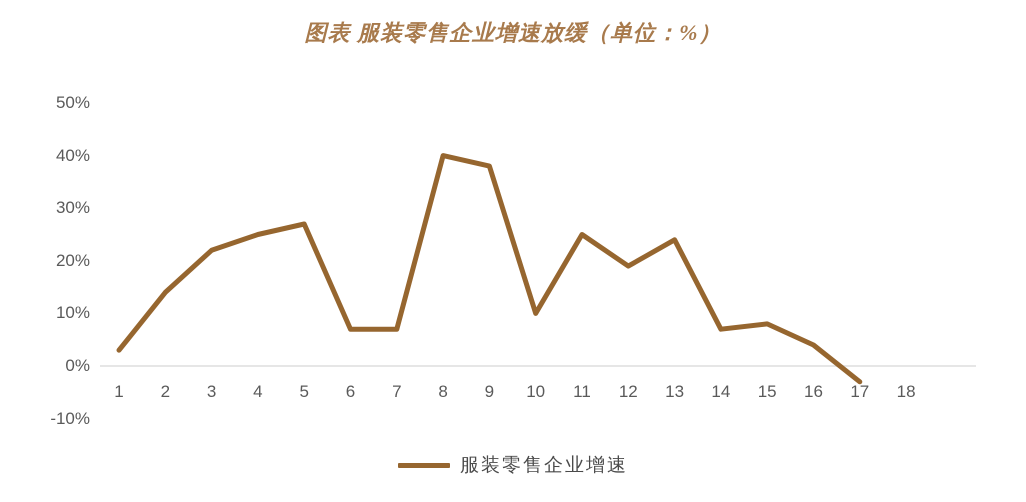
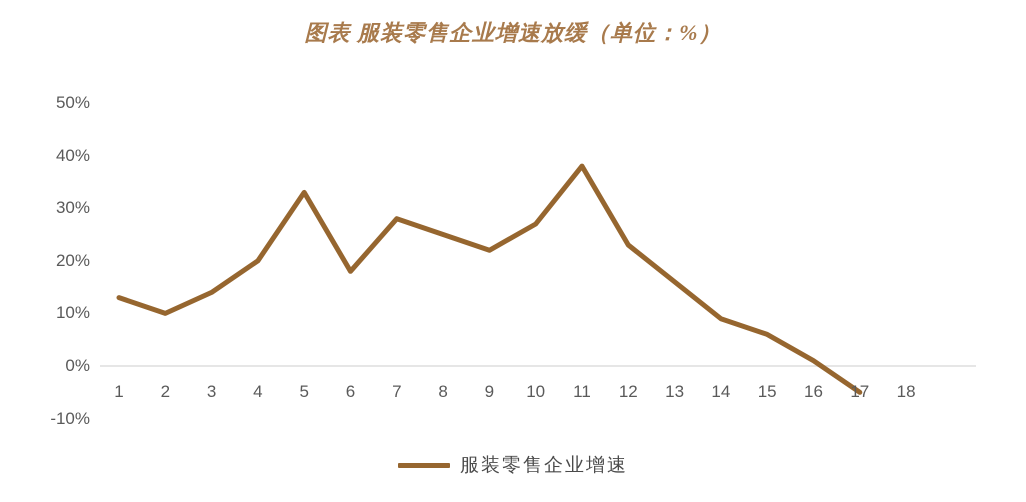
1: 3% -> 13%
2: 14% -> 10%
3: 22% -> 14%
4: 25% -> 20%
5: 27% -> 33%
6: 7% -> 18%
7: 7% -> 28%
8: 40% -> 25%
9: 38% -> 22%
10: 10% -> 27%
11: 25% -> 38%
12: 19% -> 23%
13: 24% -> 16%
14: 7% -> 9%
15: 8% -> 6%
16: 4% -> 1%
17: -3% -> -5%
